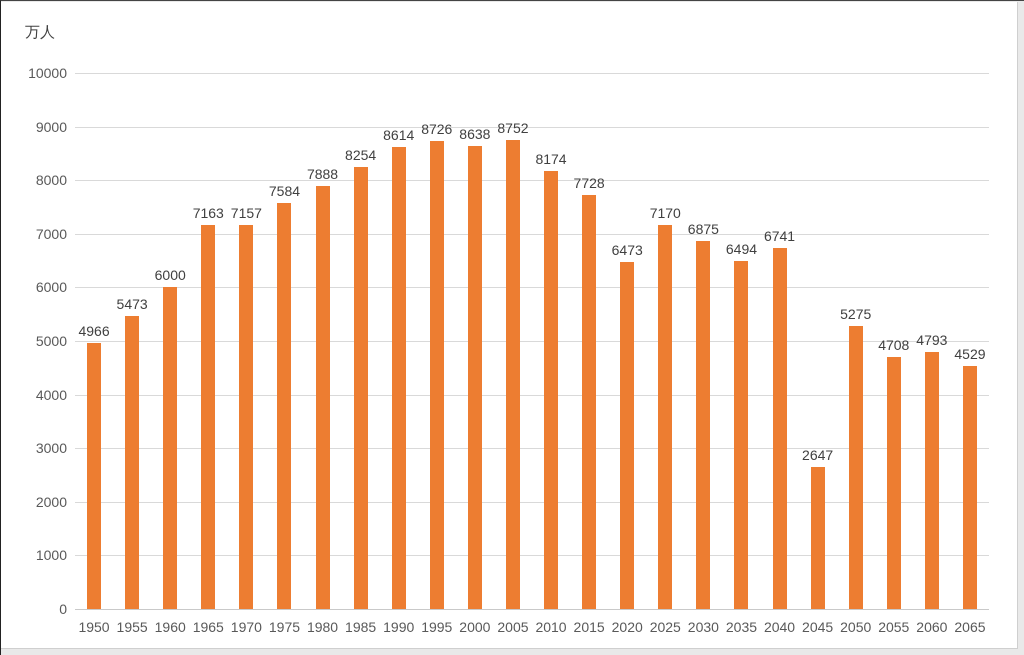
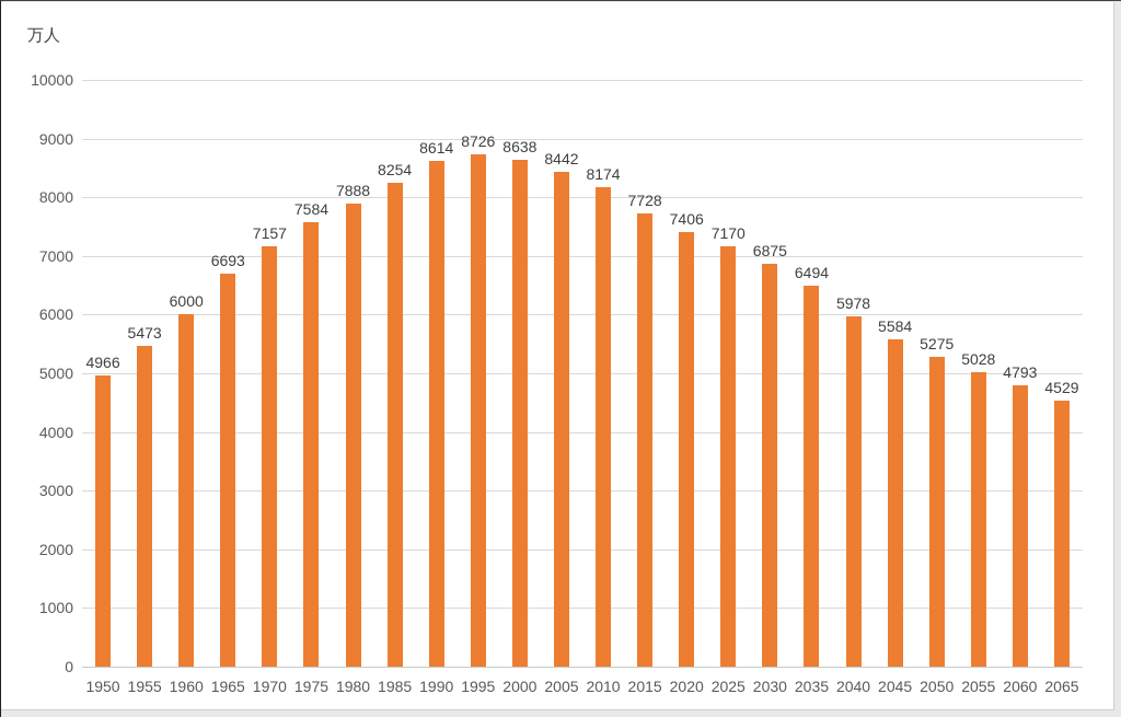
1965: 7163 -> 6693
2005: 8752 -> 8442
2020: 6473 -> 7406
2040: 6741 -> 5978
2045: 2647 -> 5584
2055: 4708 -> 5028
